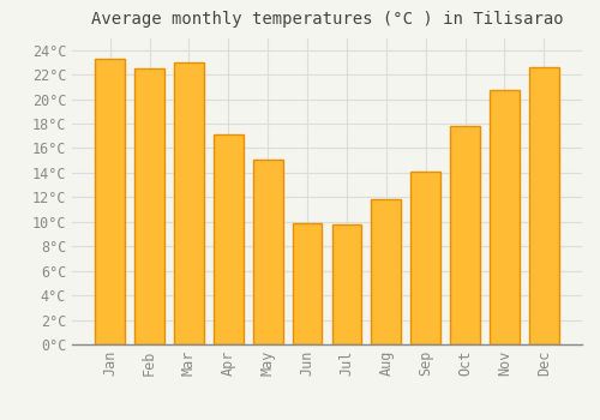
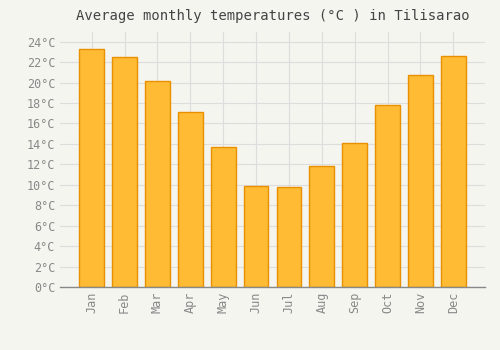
Mar: 23.0°C -> 20.2°C
May: 15.1°C -> 13.7°C
